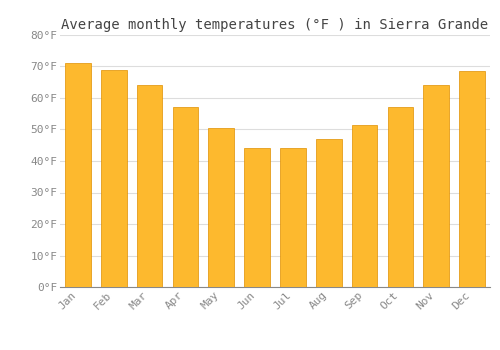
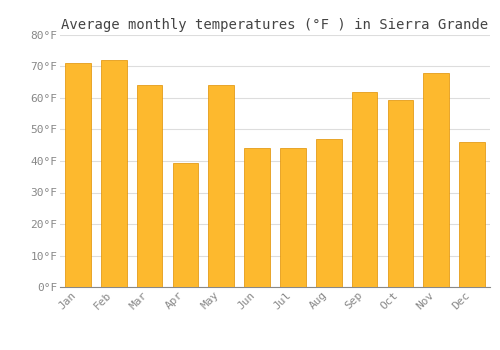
Feb: 69.0°F -> 72.0°F
Apr: 57.0°F -> 39.5°F
May: 50.5°F -> 64.0°F
Sep: 51.5°F -> 62.0°F
Oct: 57.0°F -> 59.5°F
Nov: 64.0°F -> 68.0°F
Dec: 68.5°F -> 46.0°F
